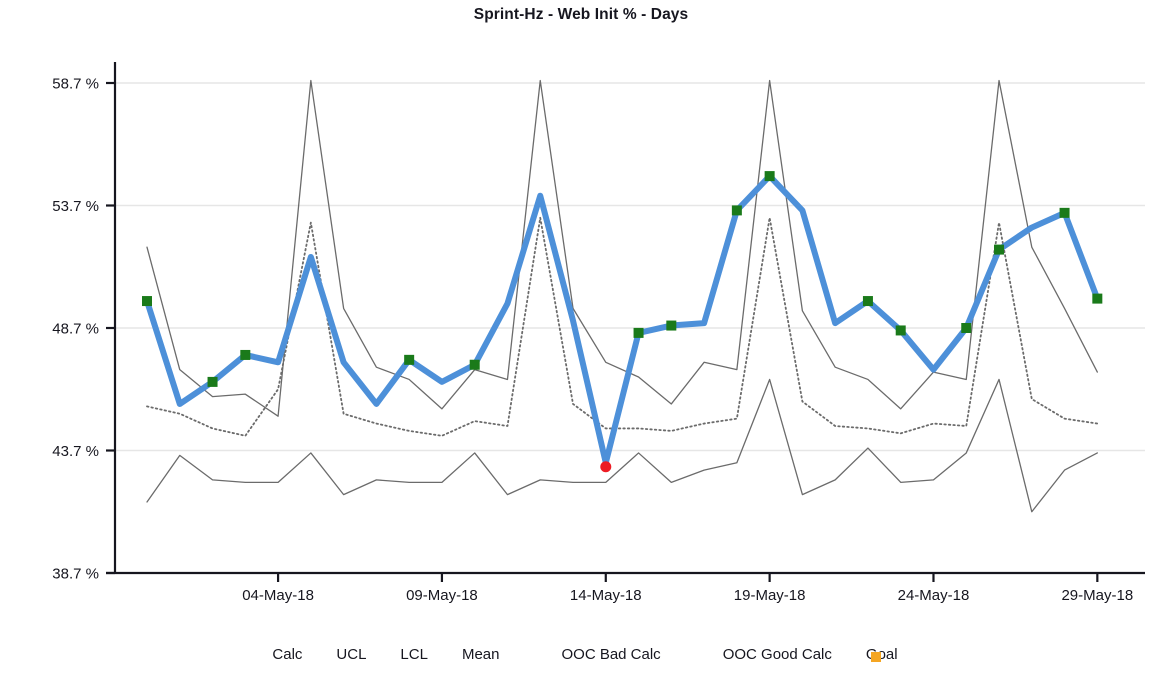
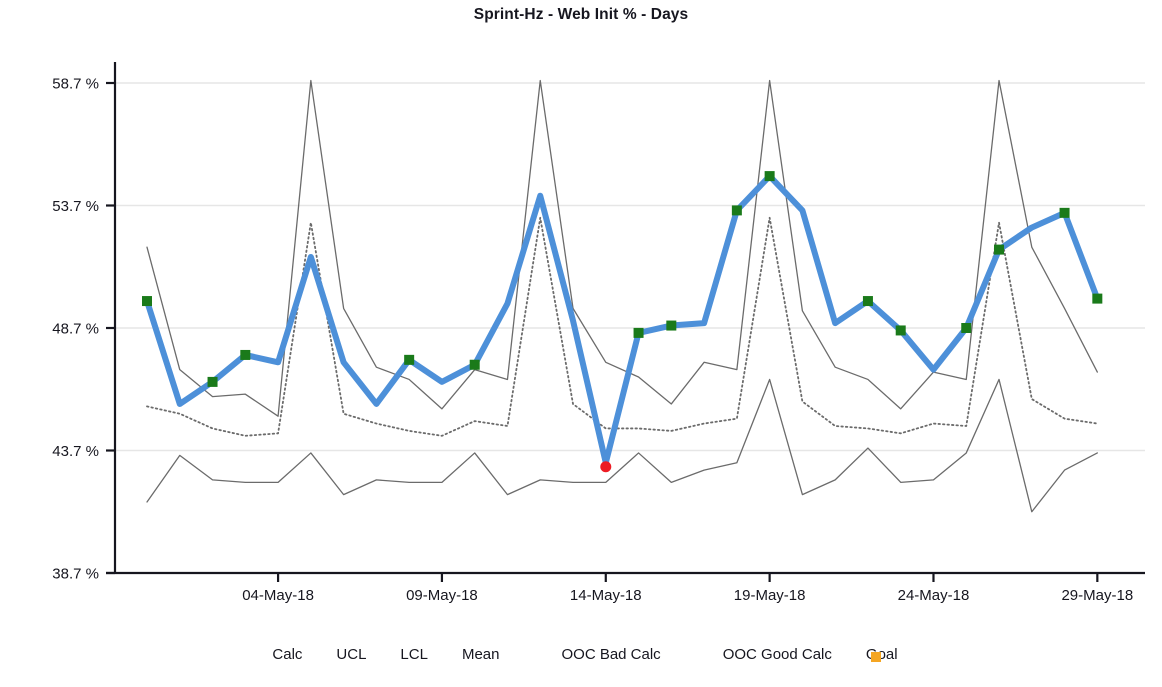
Mean/04-May-18: 46.2% -> 44.4%
